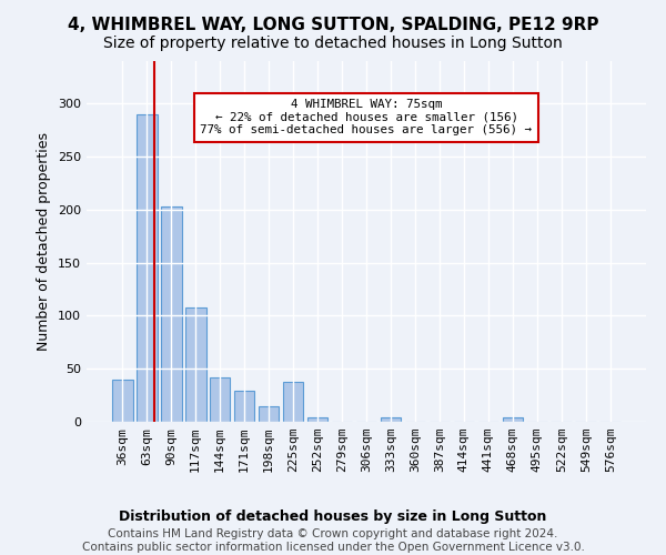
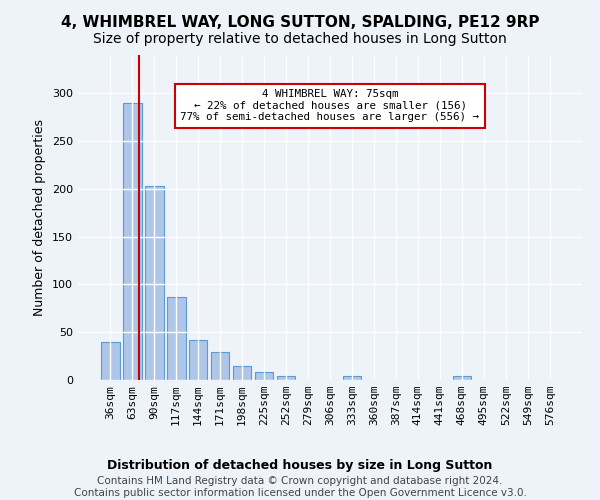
117sqm: 108 -> 87
225sqm: 38 -> 8
